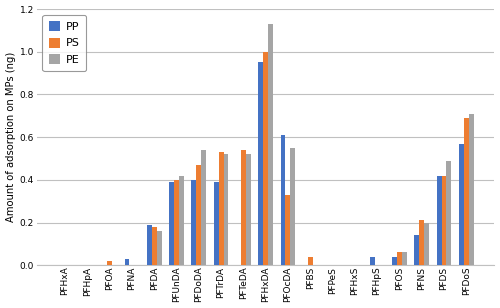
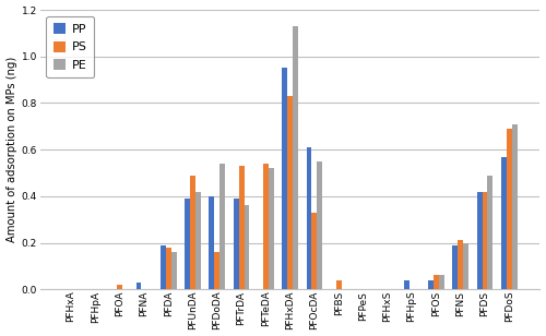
PS/PFUnDA: 0.40 -> 0.49
PS/PFDoDA: 0.47 -> 0.16
PE/PFTrDA: 0.52 -> 0.36
PS/PFHxDA: 1.00 -> 0.83
PP/PFNS: 0.14 -> 0.19
